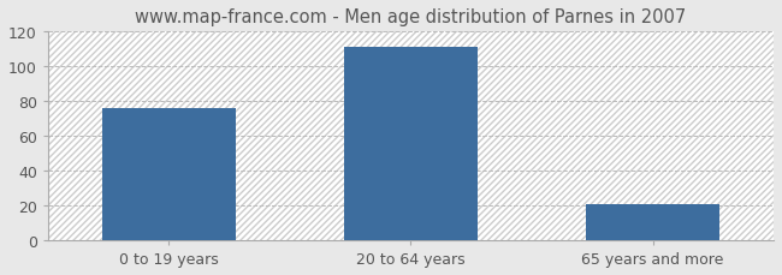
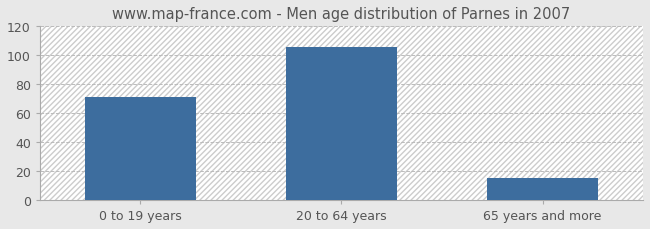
0 to 19 years: 76 -> 71
20 to 64 years: 111 -> 106
65 years and more: 21 -> 15
